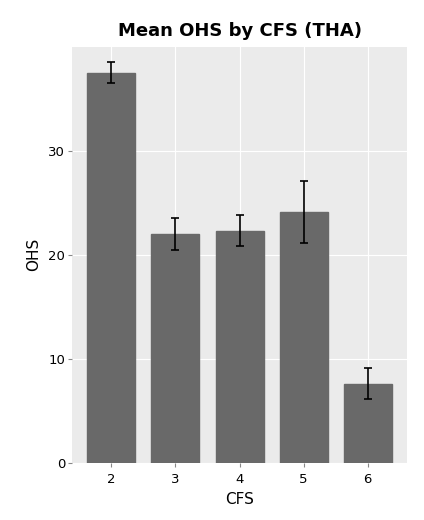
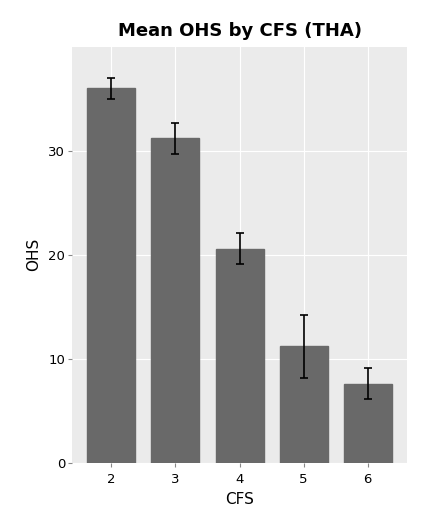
2: 37.5 -> 36.0
3: 22.0 -> 31.2
4: 22.3 -> 20.6
5: 24.1 -> 11.2
